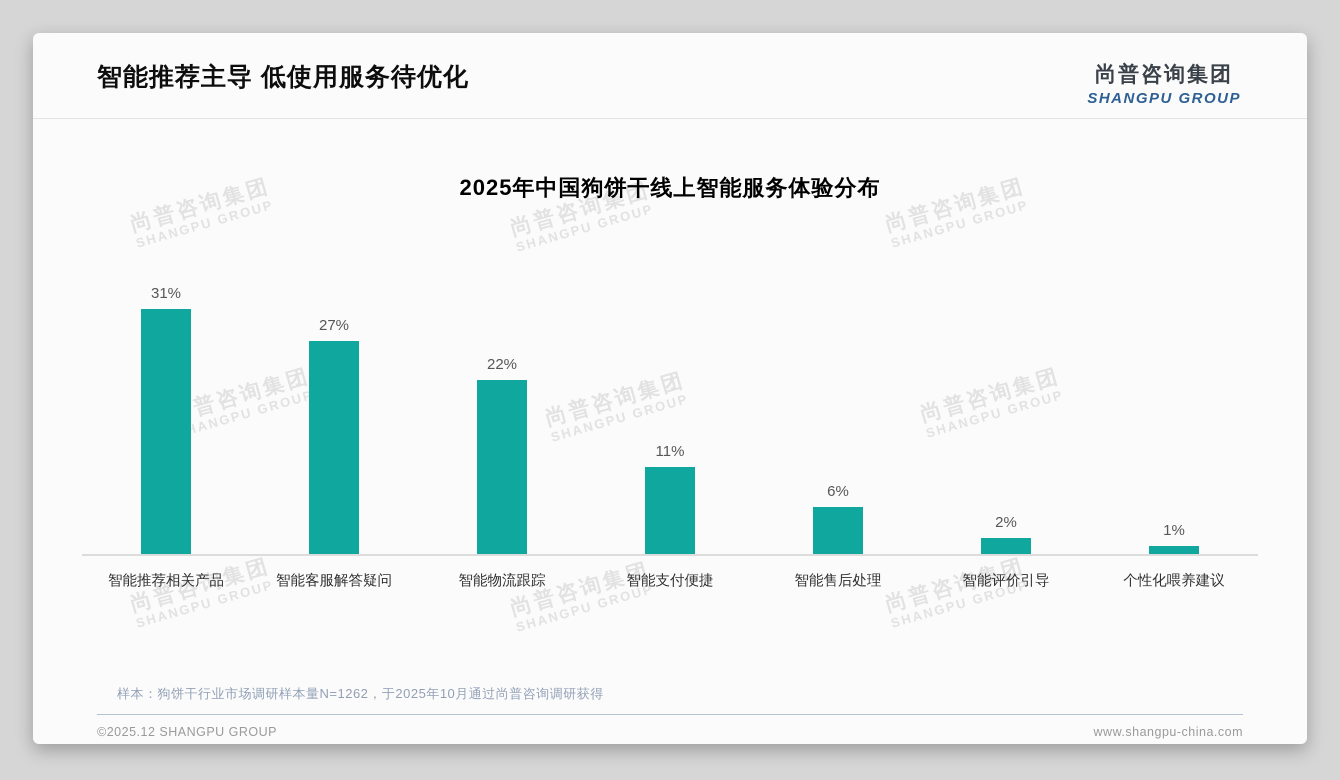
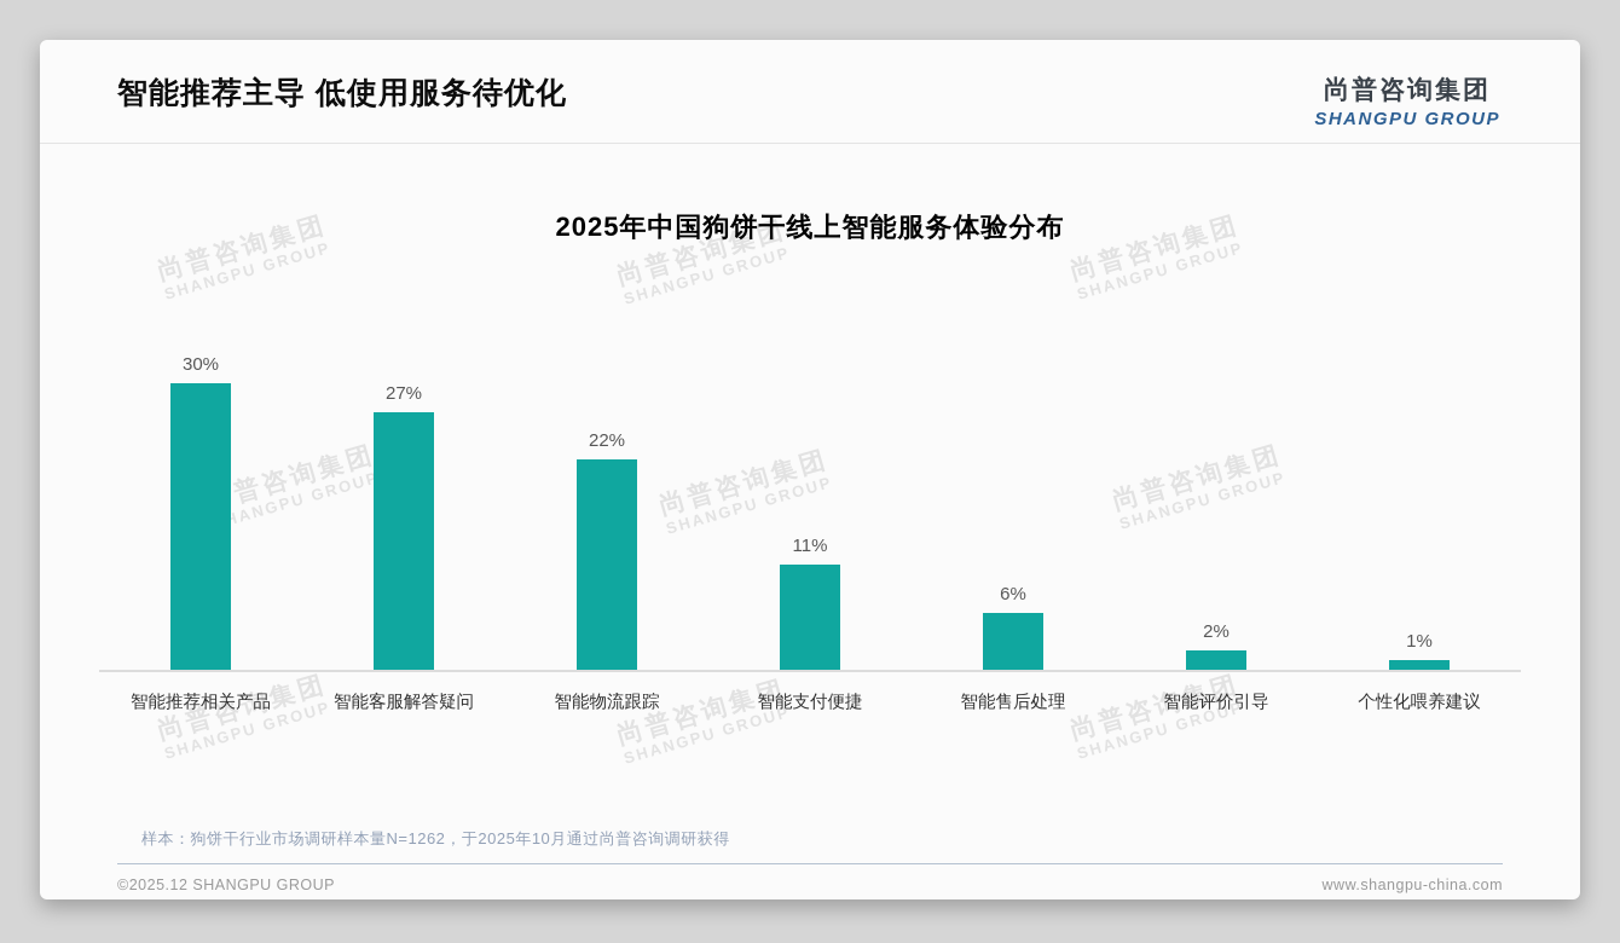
智能推荐相关产品: 31% -> 30%
